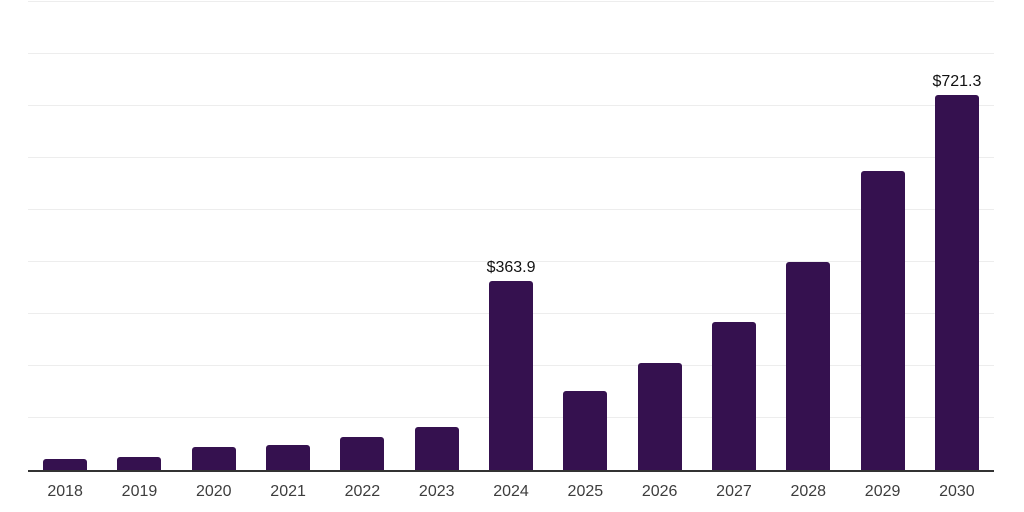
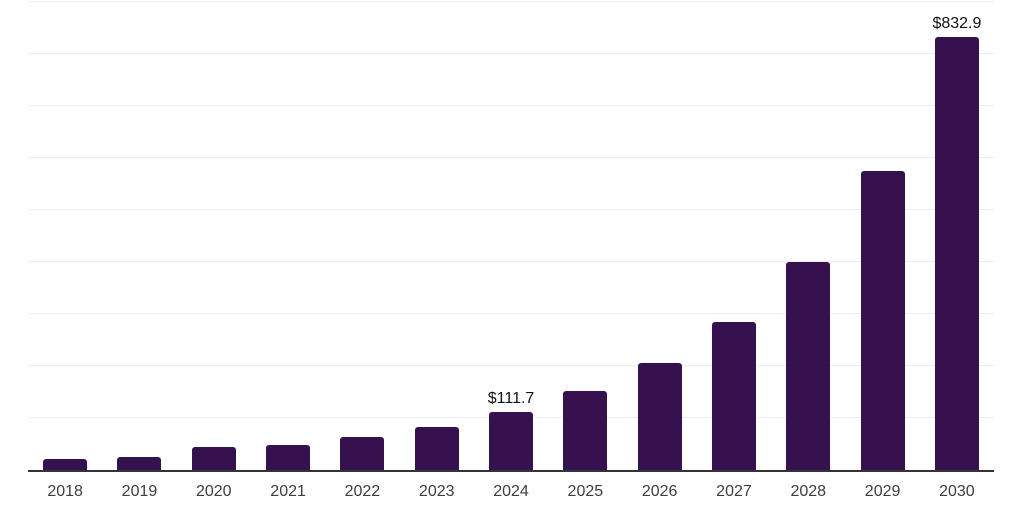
2024: $363.9 -> $111.7
2030: $721.3 -> $832.9
